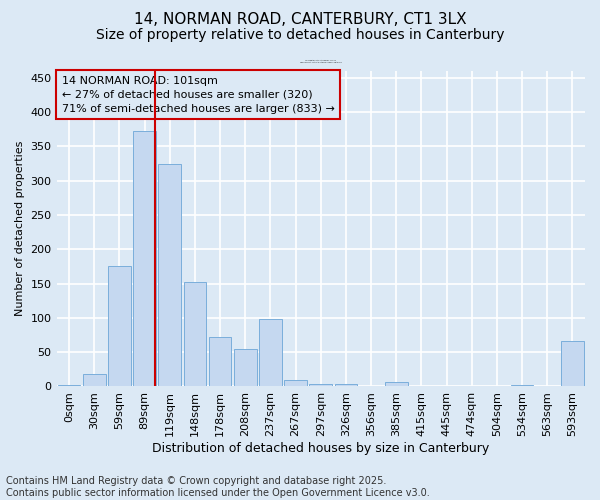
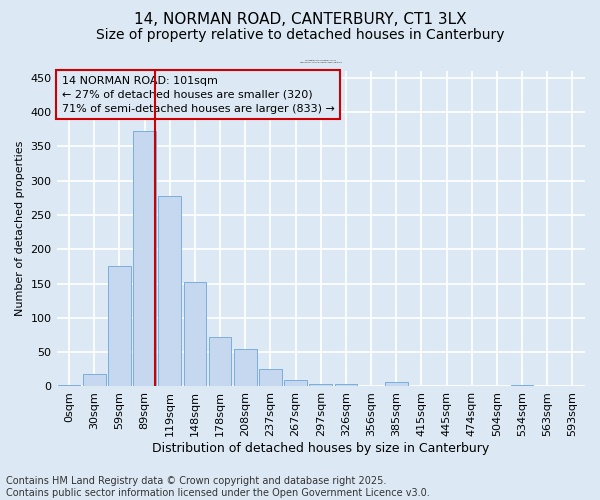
119sqm: 324 -> 278
237sqm: 98 -> 25
593sqm: 66 -> 1
